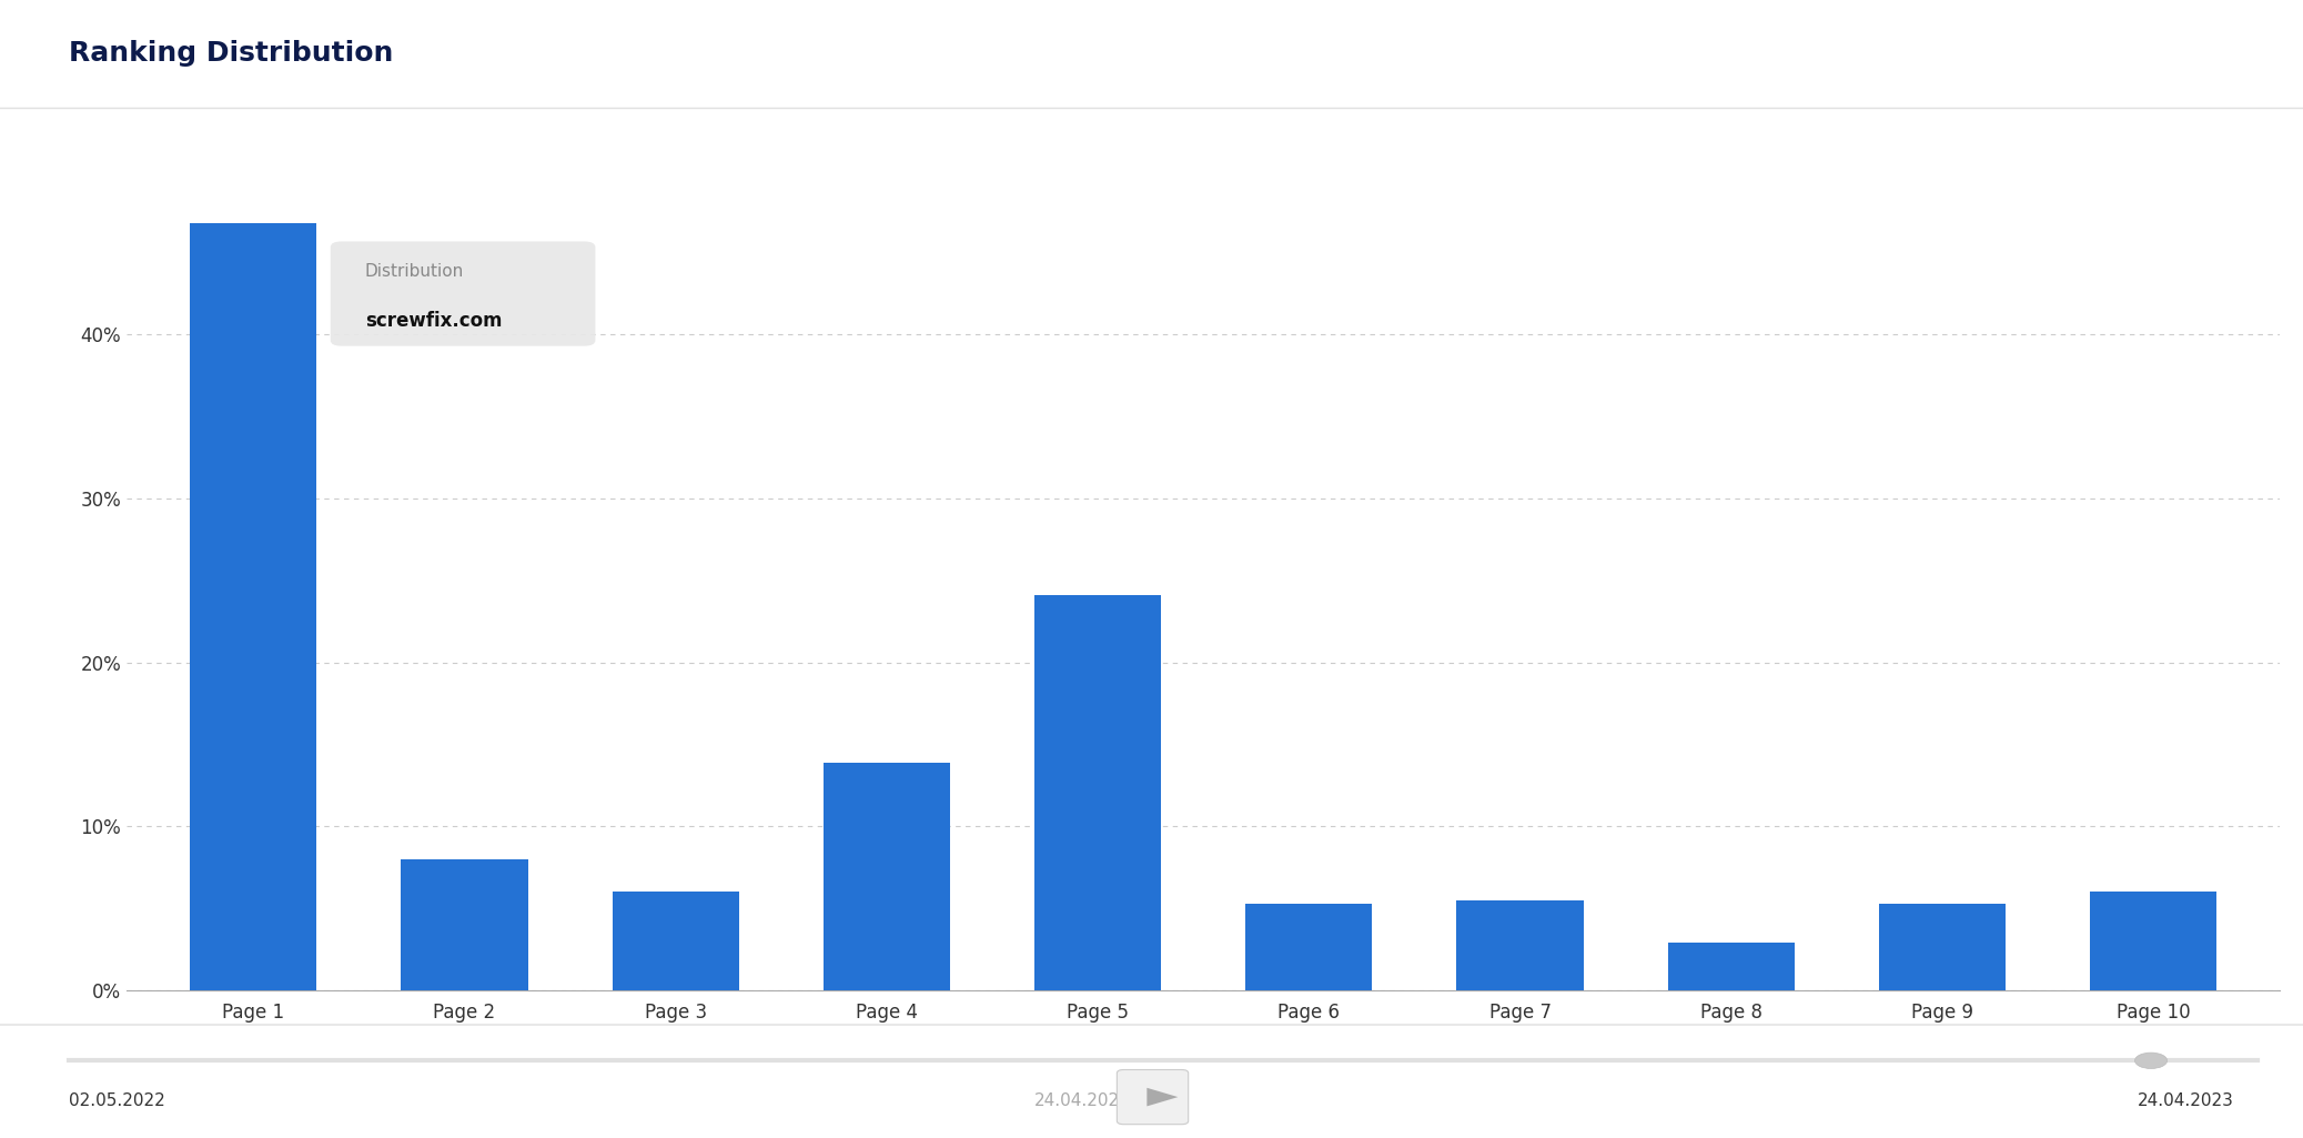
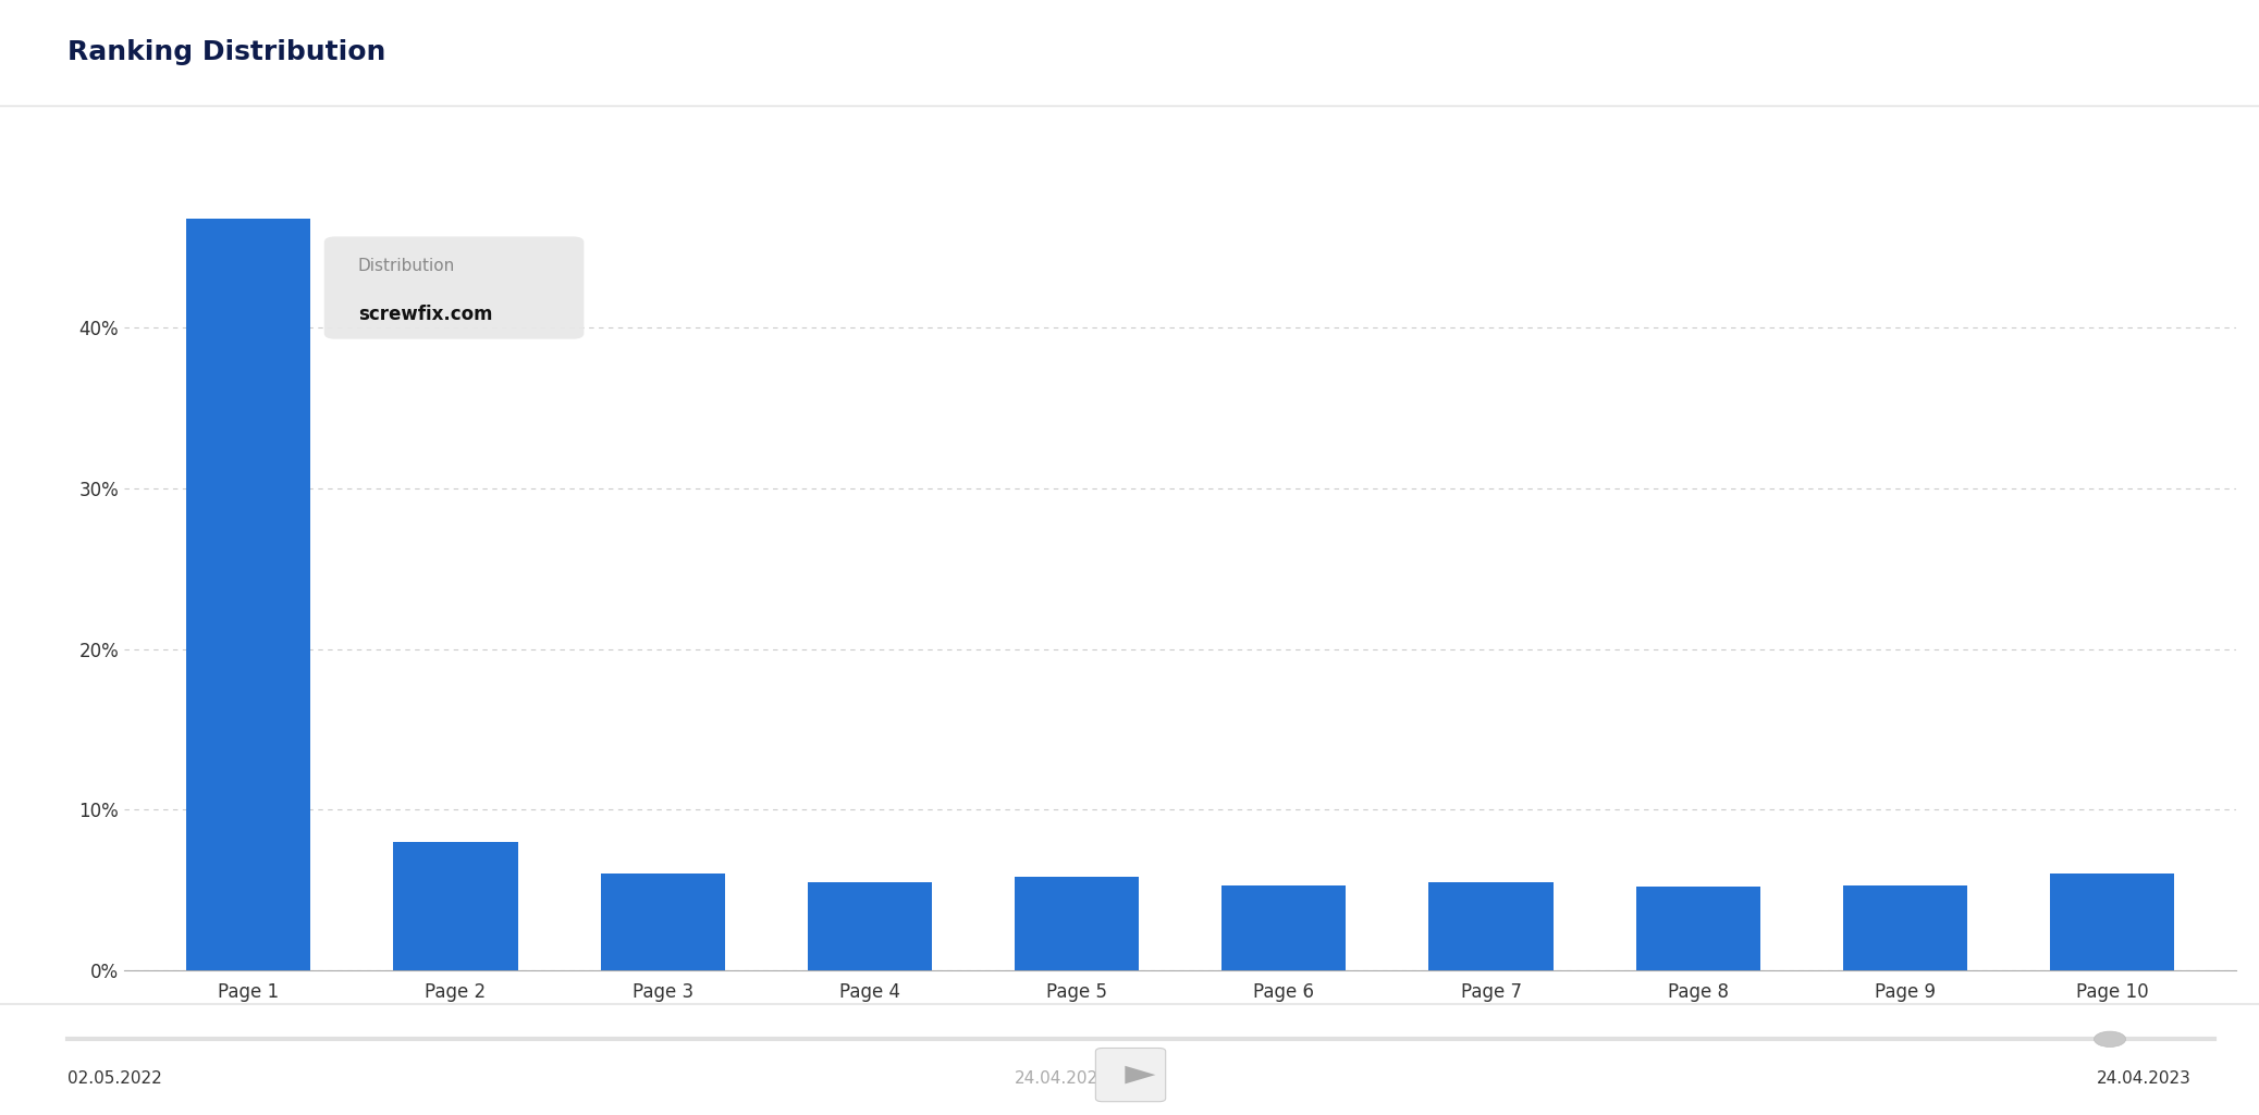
Page 4: 13.9% -> 5.5%
Page 5: 24.1% -> 5.8%
Page 8: 2.9% -> 5.2%
